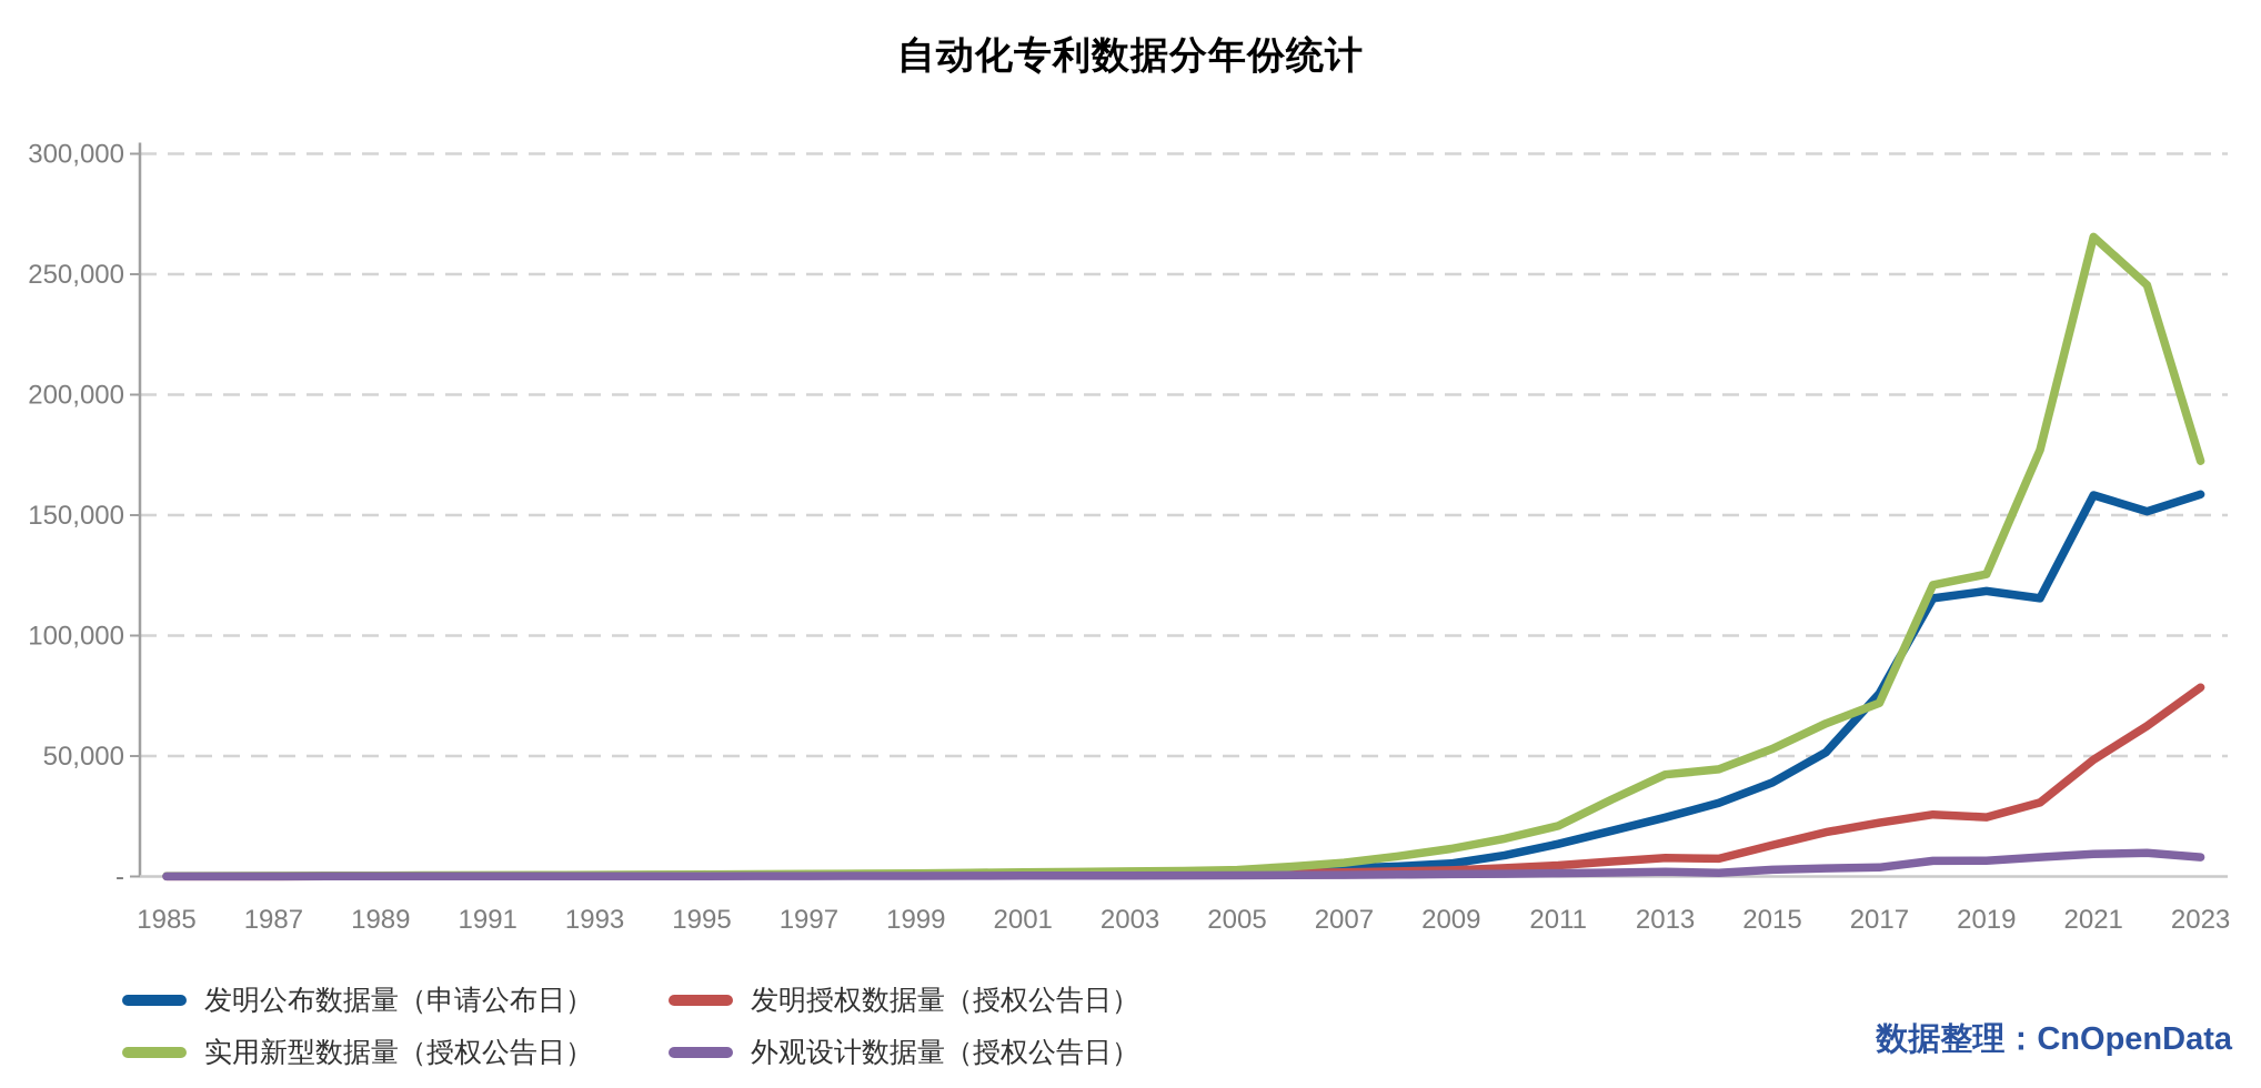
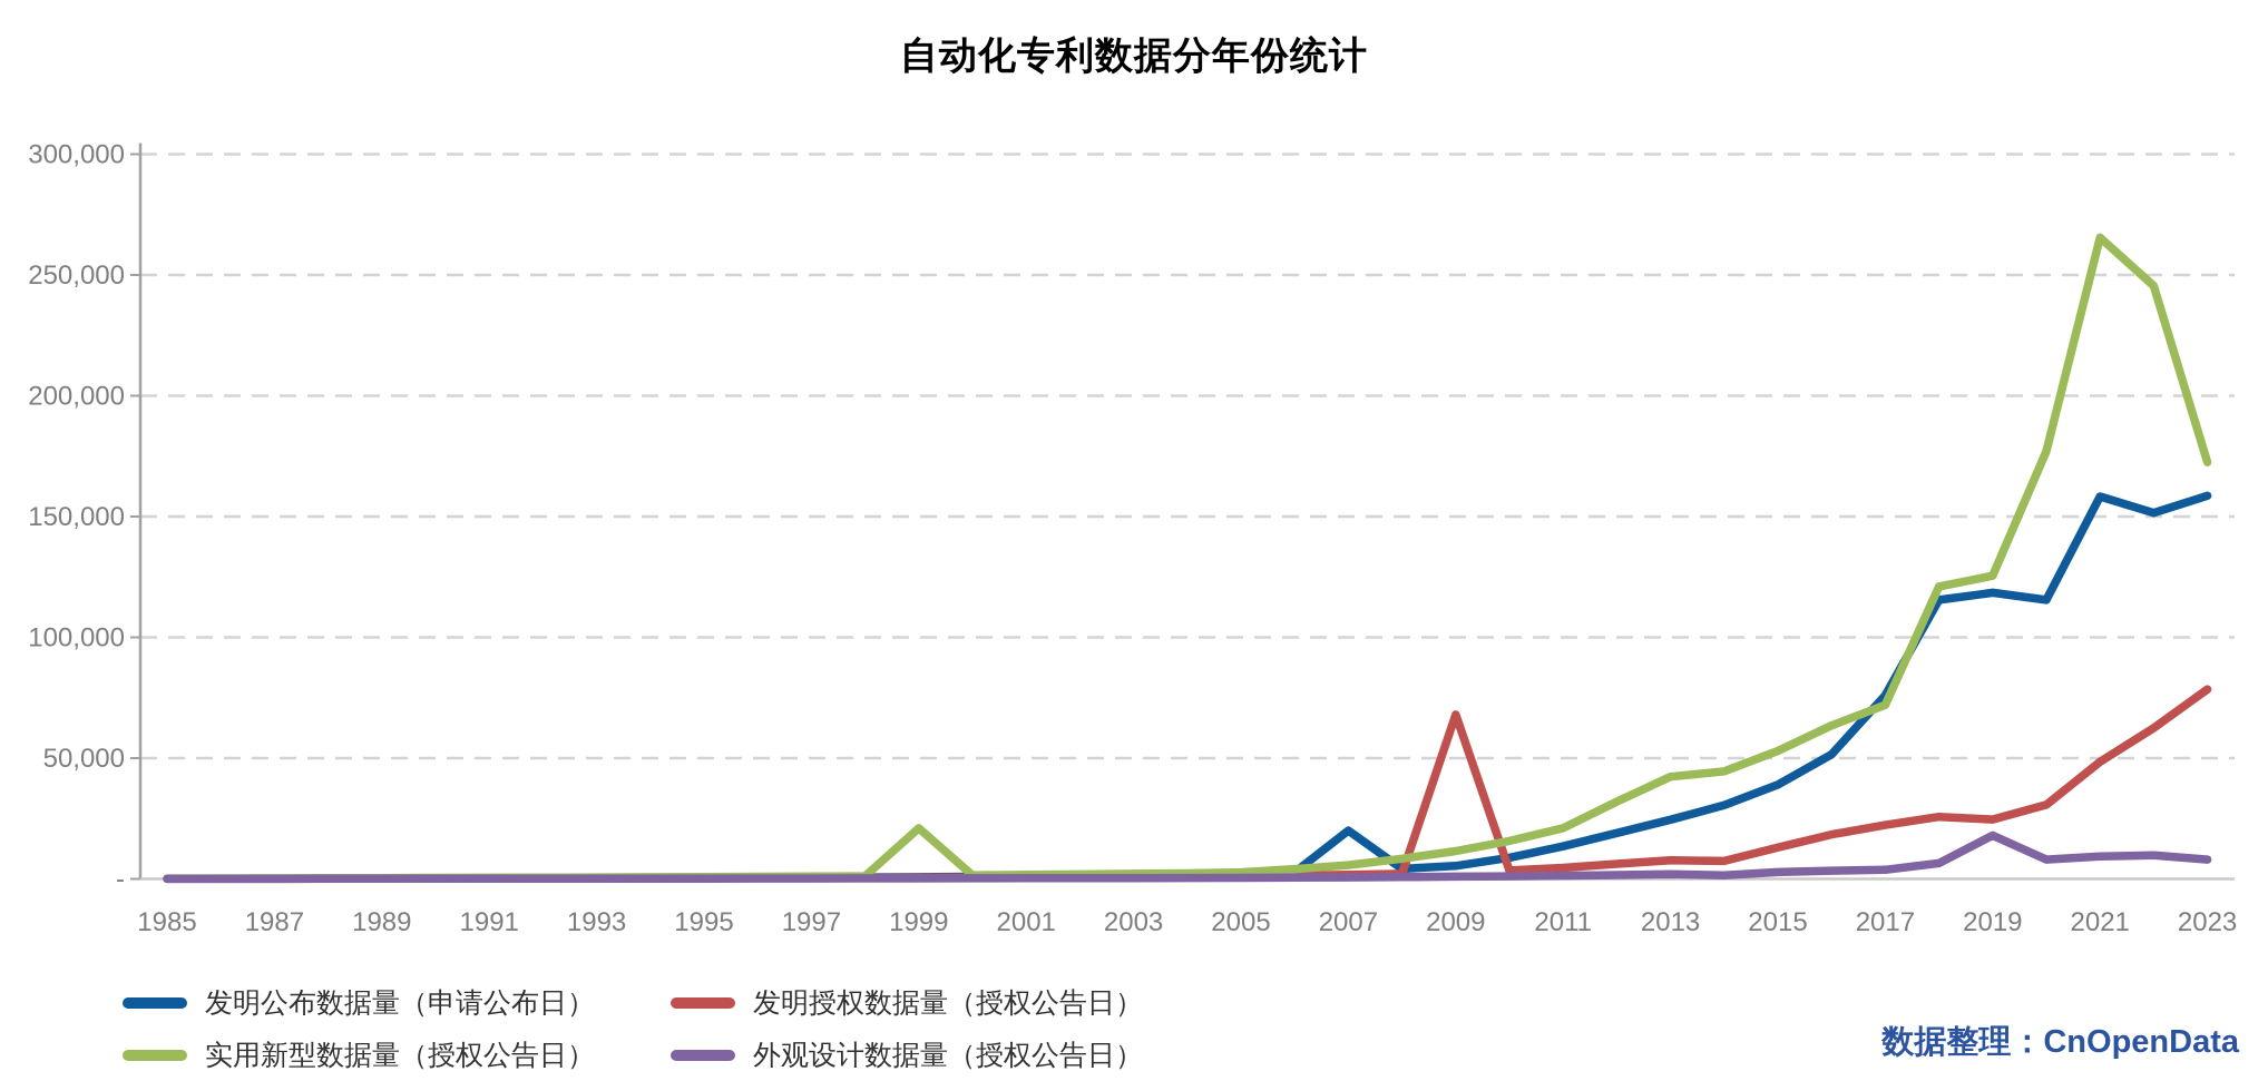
实用新型数据量（授权公告日）/1999: 1000 -> 21000
发明公布数据量（申请公布日）/2007: 3000 -> 20000
发明授权数据量（授权公告日）/2009: 3000 -> 68000
外观设计数据量（授权公告日）/2019: 7000 -> 18000
